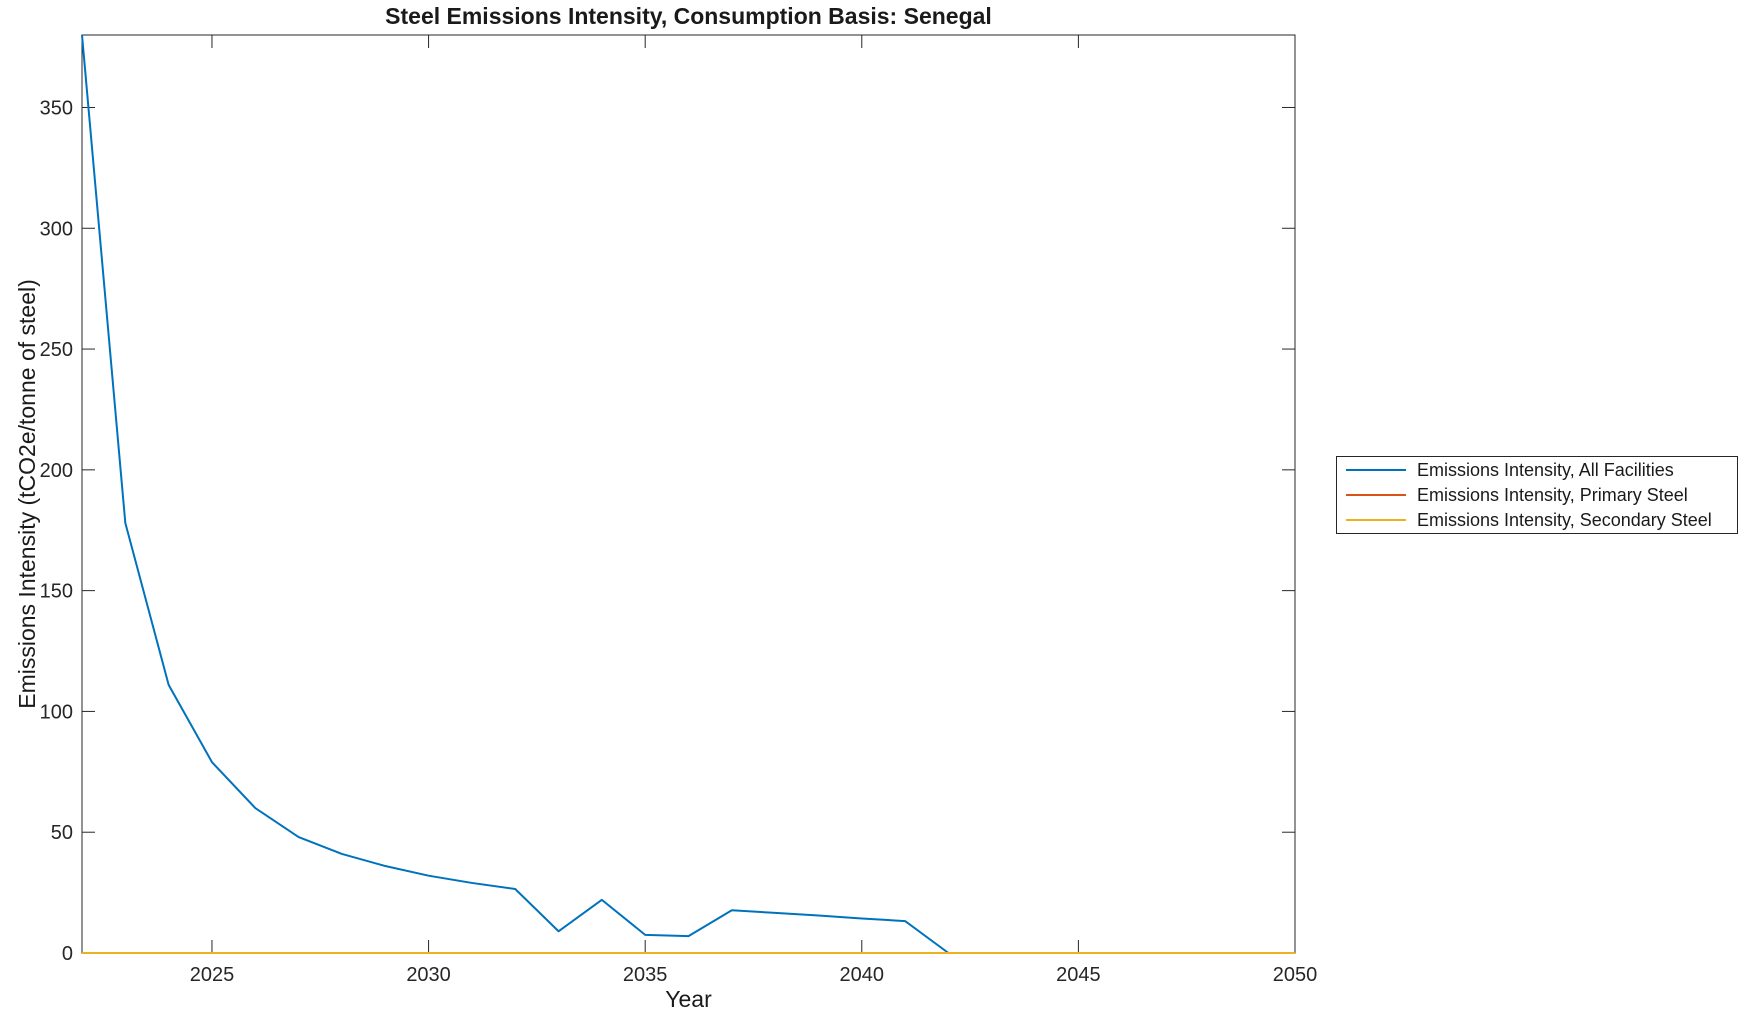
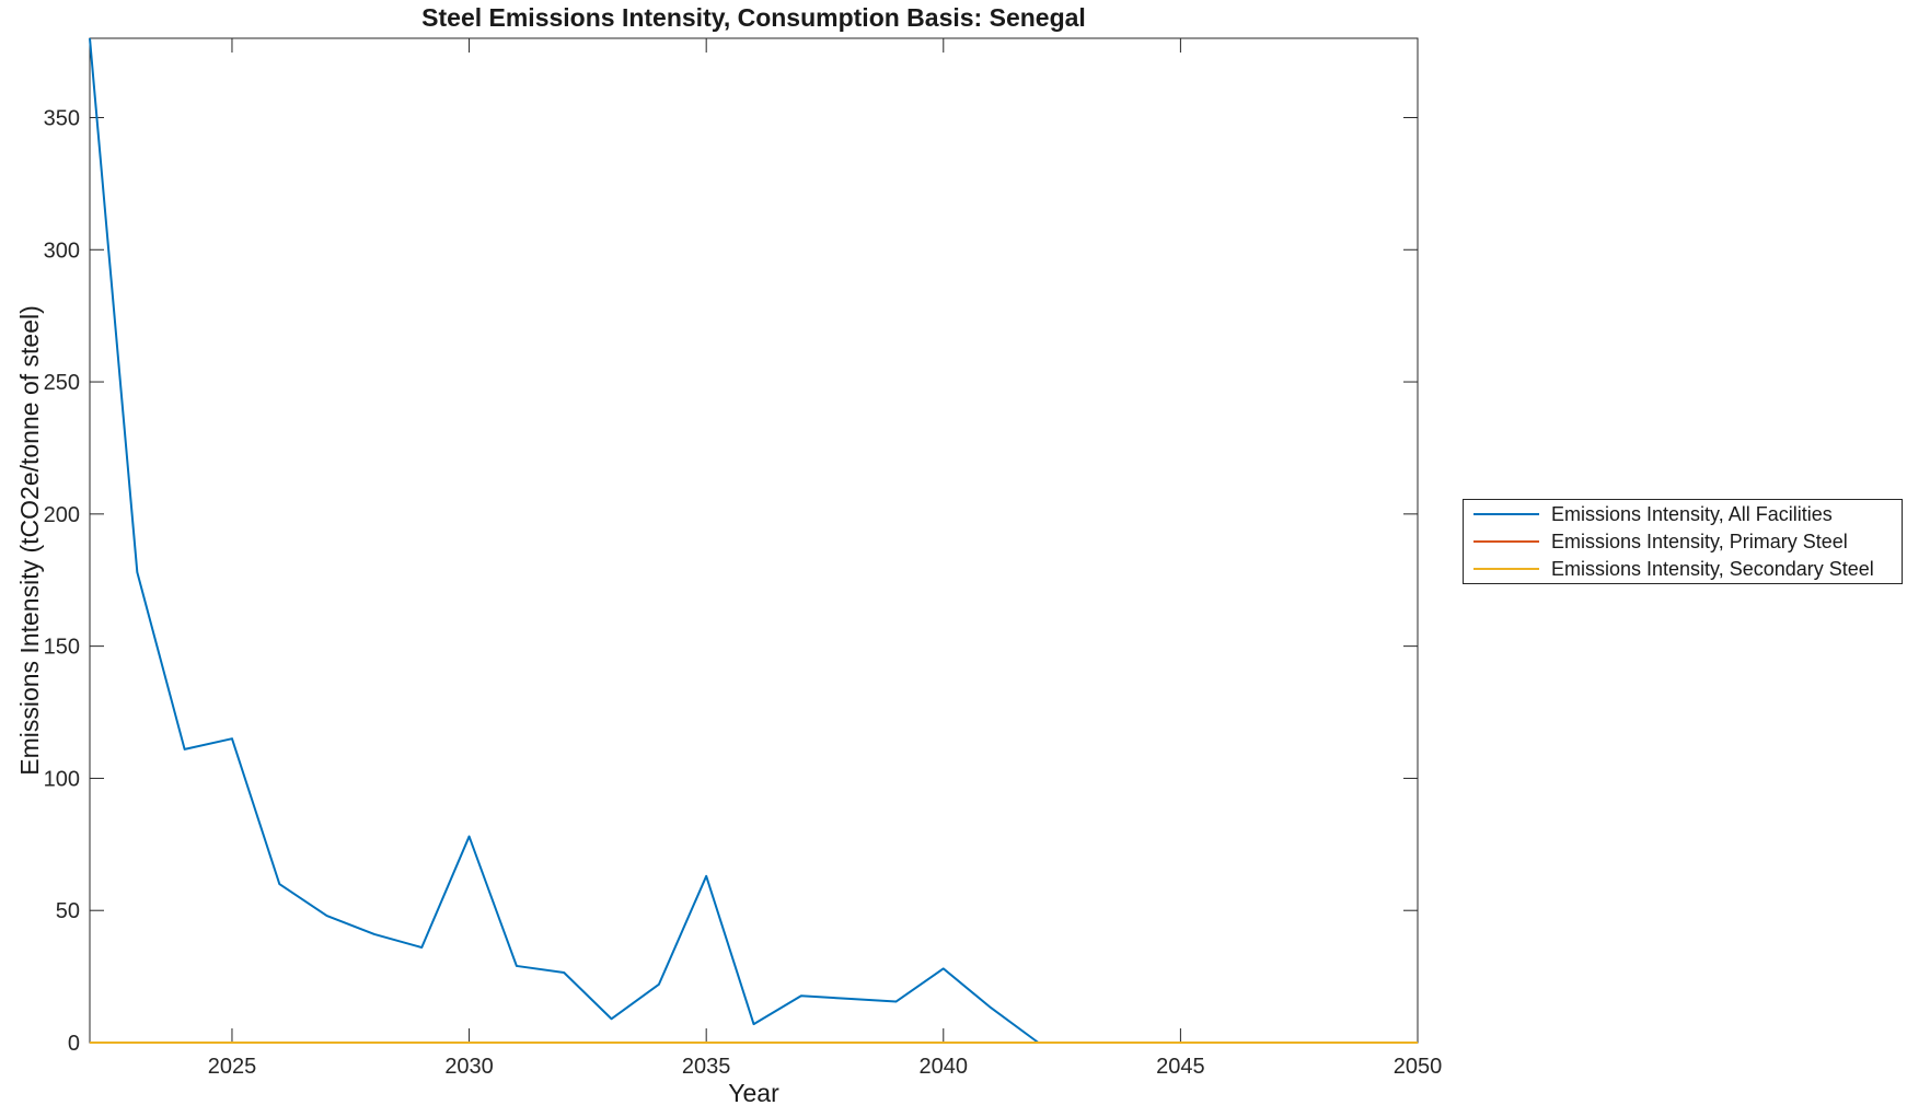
Emissions Intensity, All Facilities/2025: 79 -> 115
Emissions Intensity, All Facilities/2030: 32 -> 78
Emissions Intensity, All Facilities/2035: 8 -> 63
Emissions Intensity, All Facilities/2040: 14 -> 28
